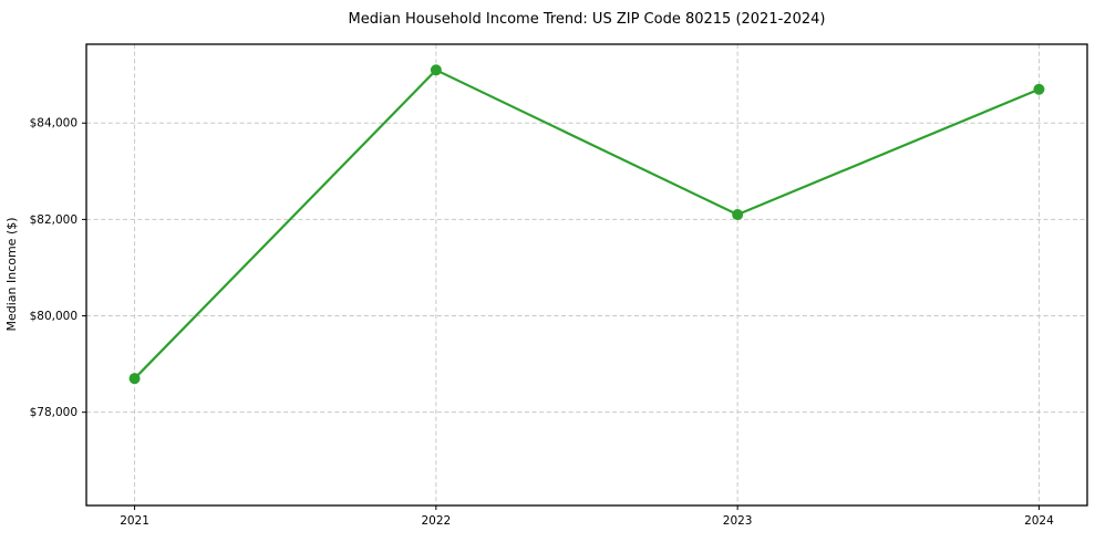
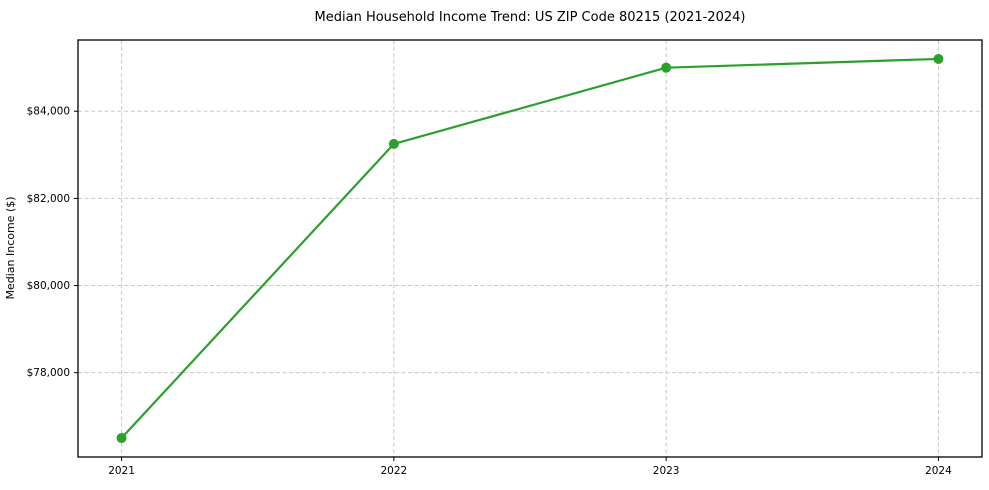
2021: $78700 -> $76500
2022: $85100 -> $83200
2023: $82100 -> $85000
2024: $84700 -> $85200
